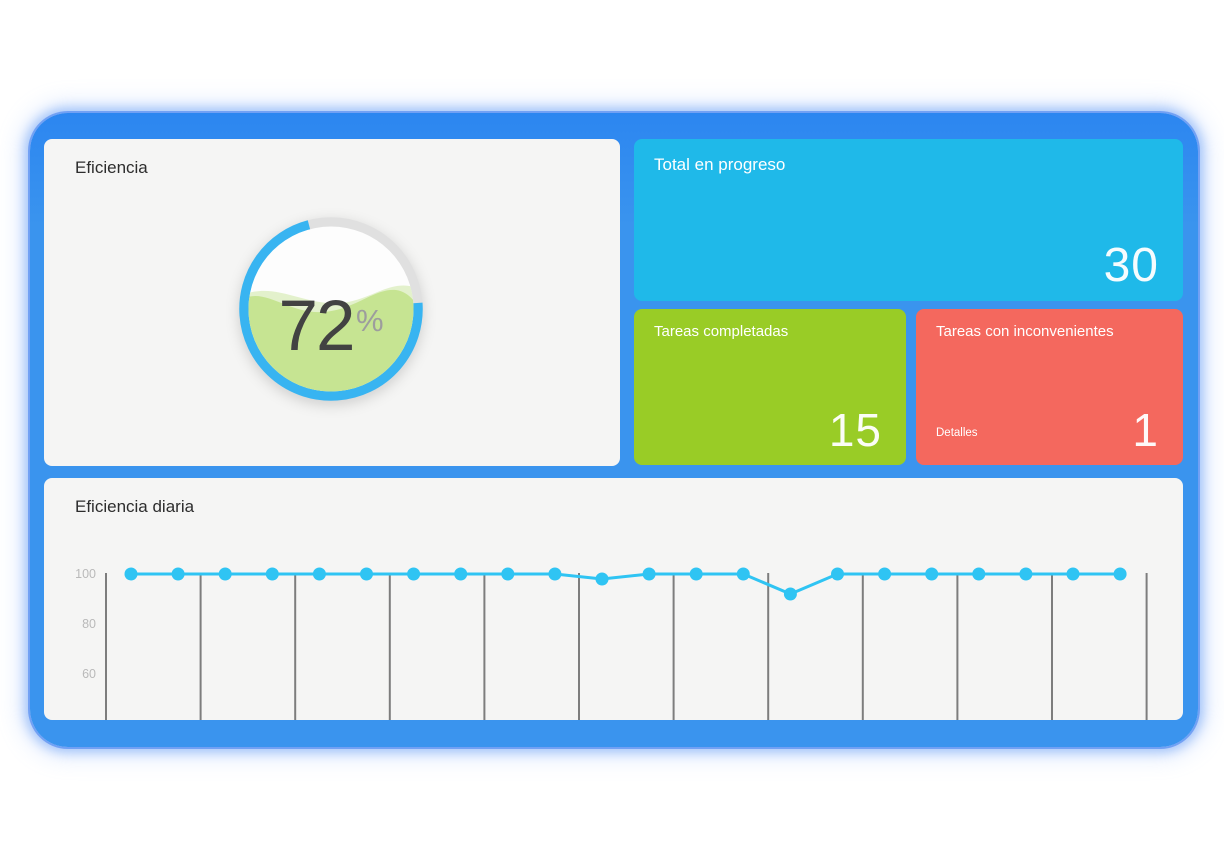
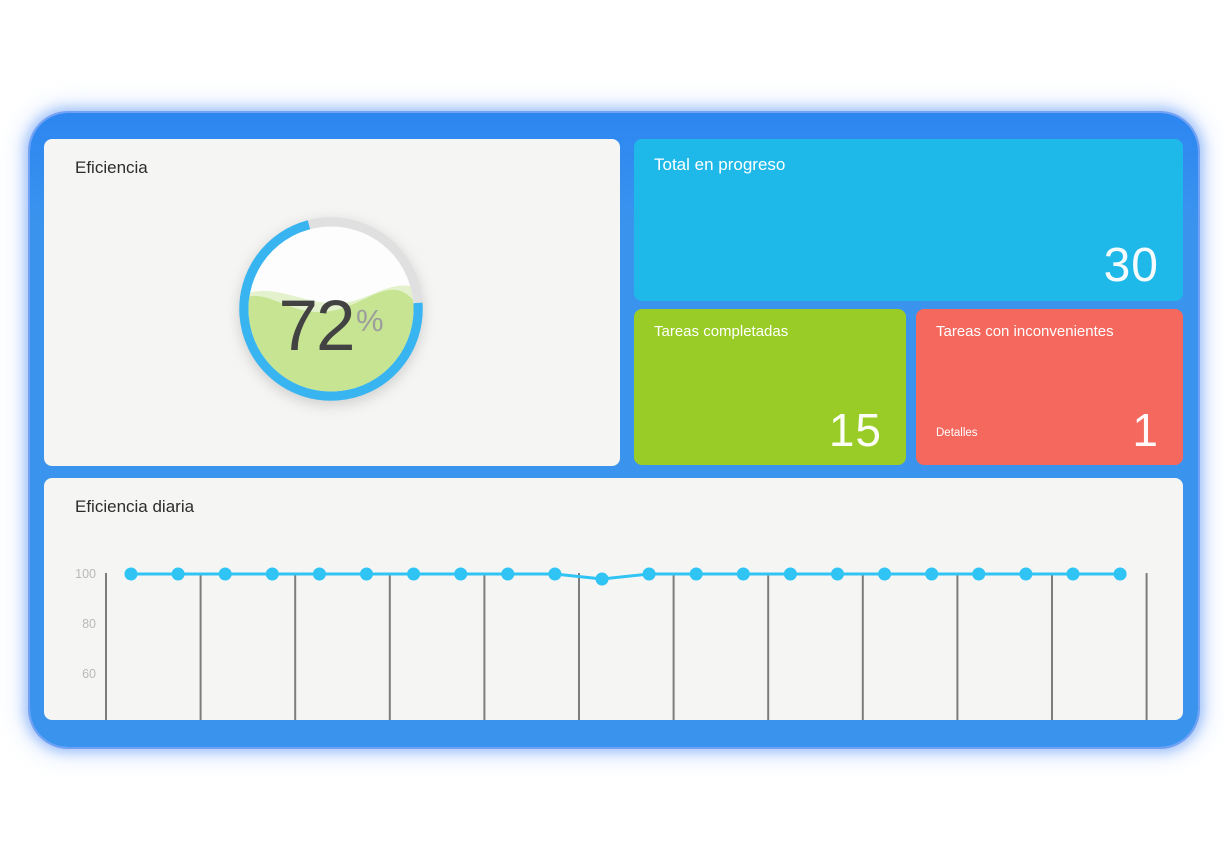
15: 92 -> 100
